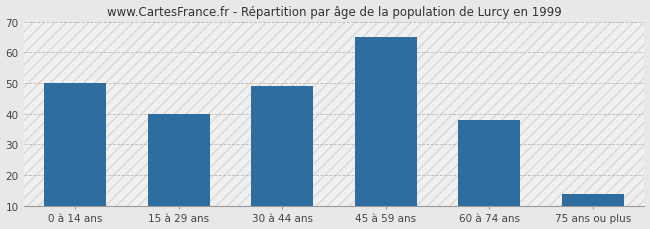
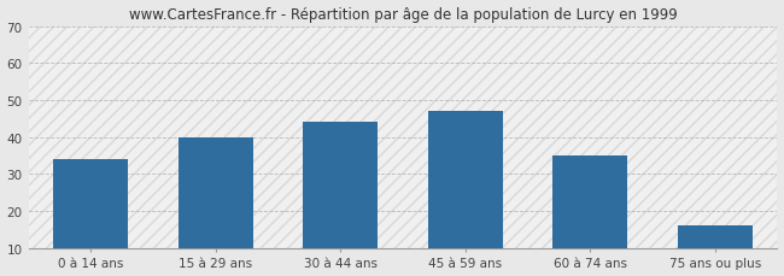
0 à 14 ans: 50 -> 34
30 à 44 ans: 49 -> 44
45 à 59 ans: 65 -> 47
60 à 74 ans: 38 -> 35
75 ans ou plus: 14 -> 16
